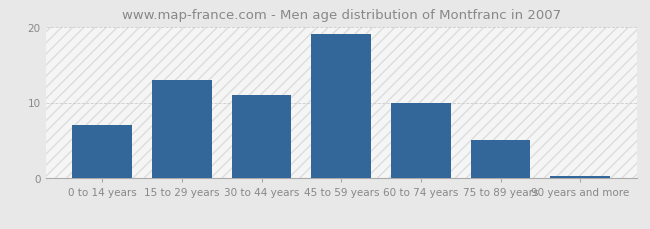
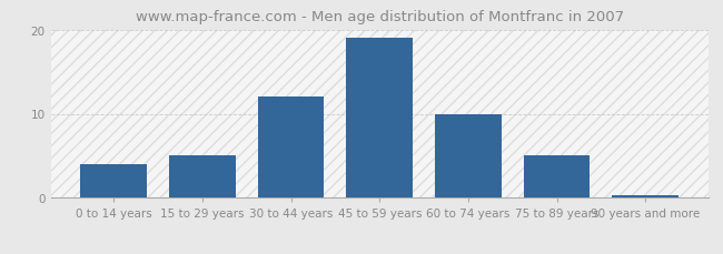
0 to 14 years: 7.0 -> 4.0
15 to 29 years: 13.0 -> 5.0
30 to 44 years: 11.0 -> 12.0
